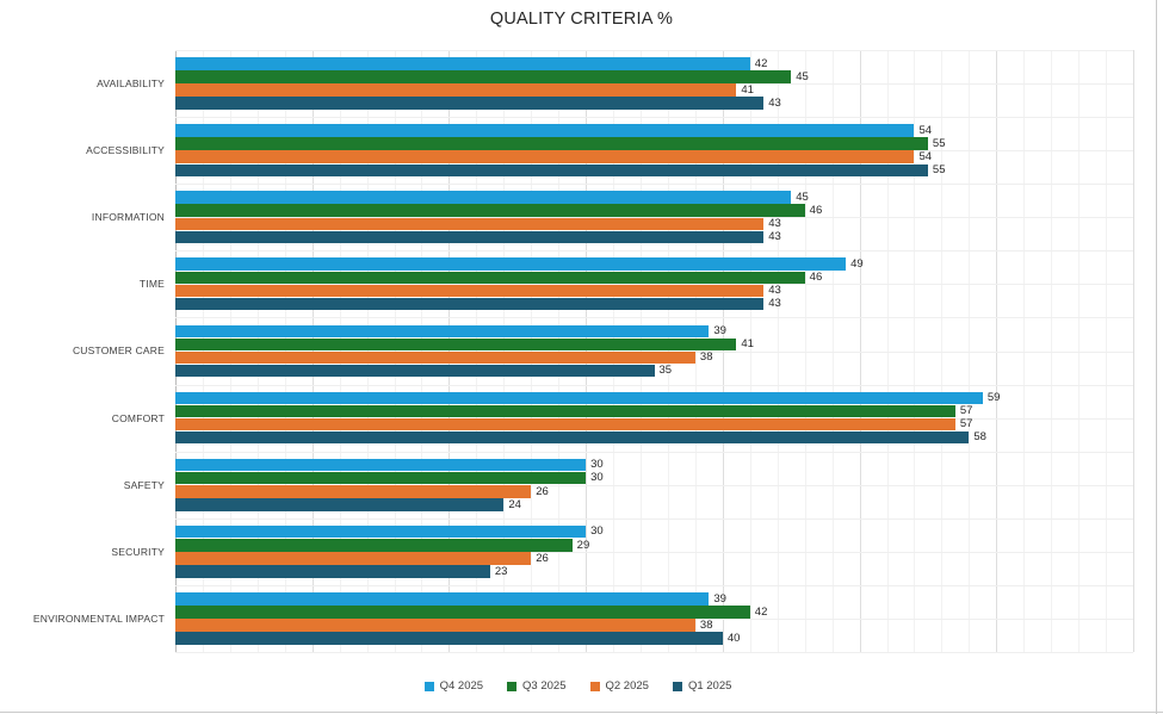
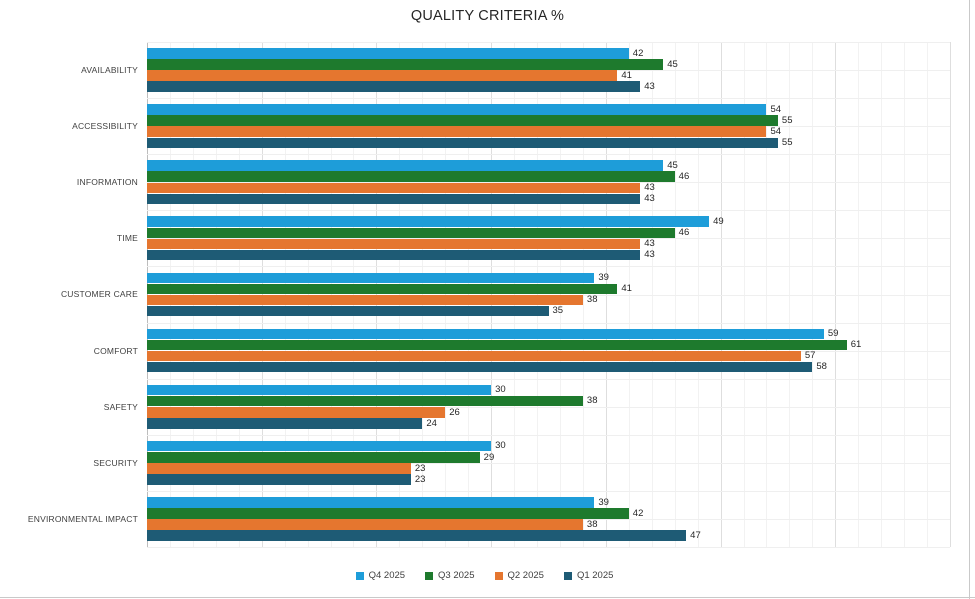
Q3 2025/COMFORT: 57 -> 61
Q3 2025/SAFETY: 30 -> 38
Q2 2025/SECURITY: 26 -> 23
Q1 2025/ENVIRONMENTAL IMPACT: 40 -> 47
